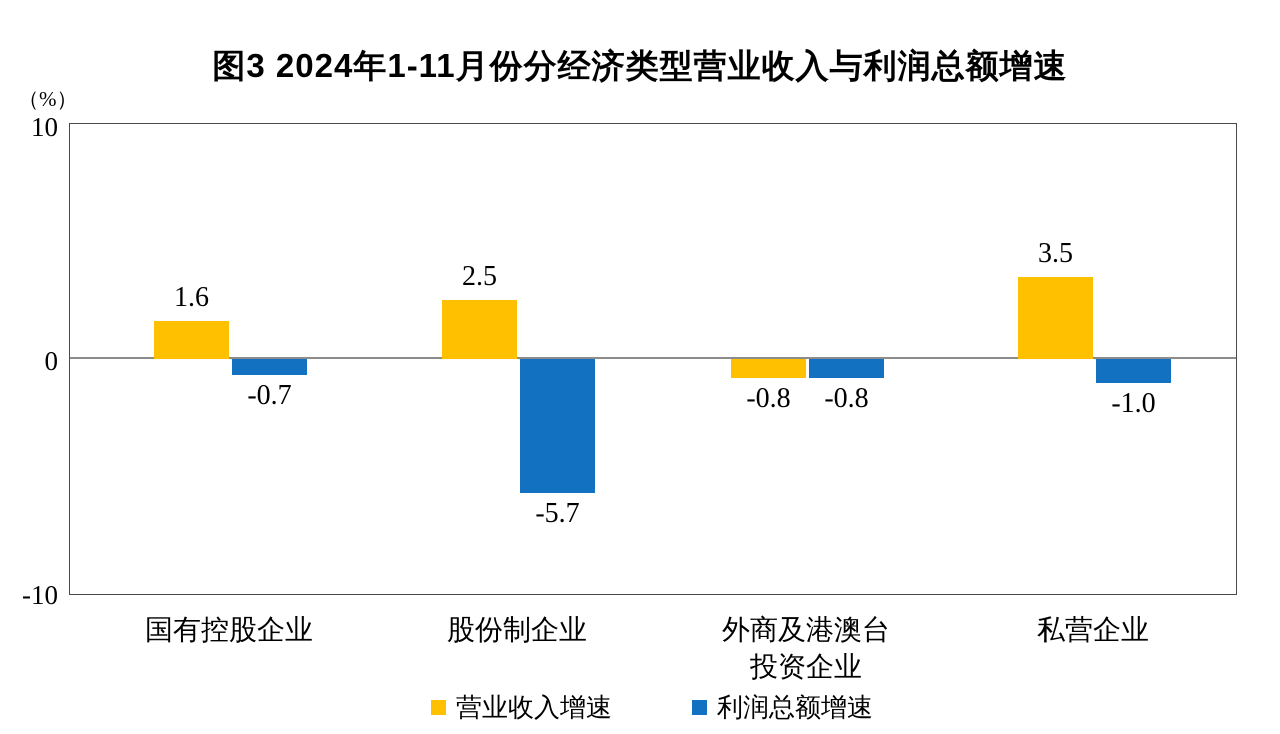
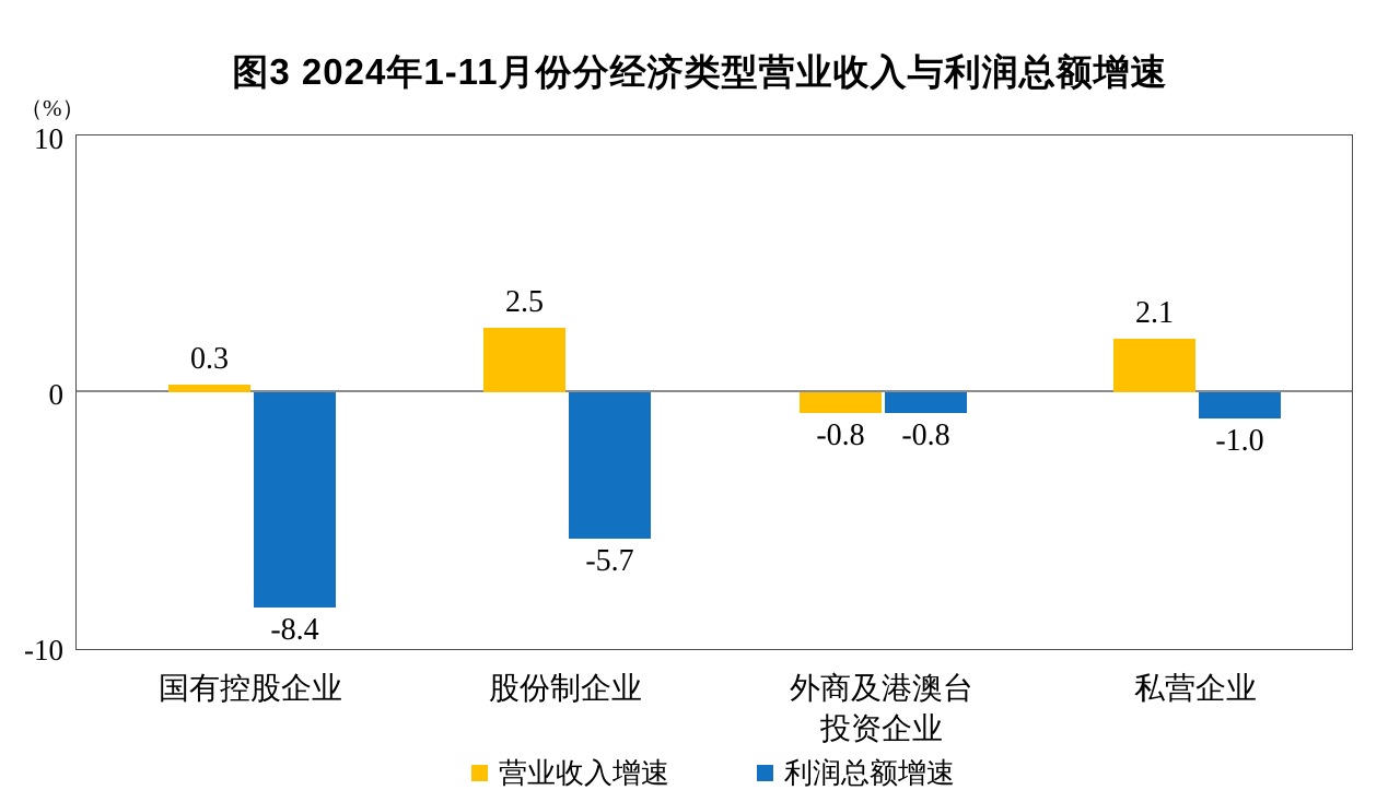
营业收入增速/国有控股企业: 1.6 -> 0.3
利润总额增速/国有控股企业: -0.7 -> -8.4
营业收入增速/私营企业: 3.5 -> 2.1
